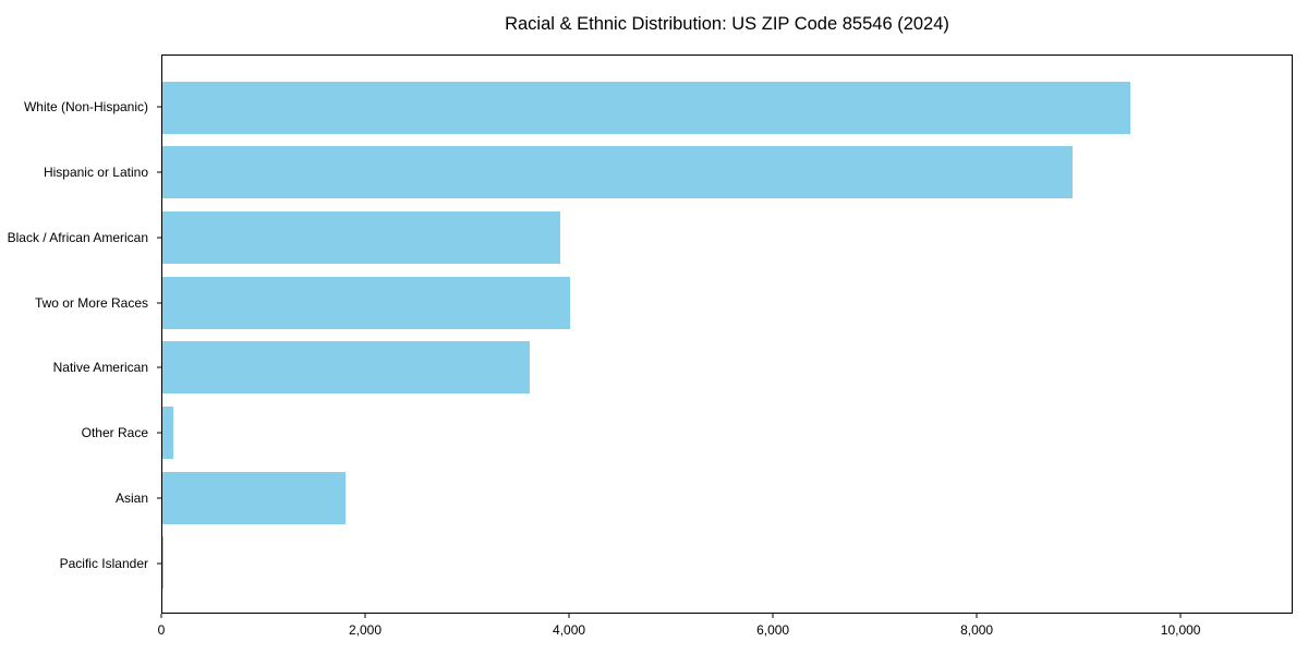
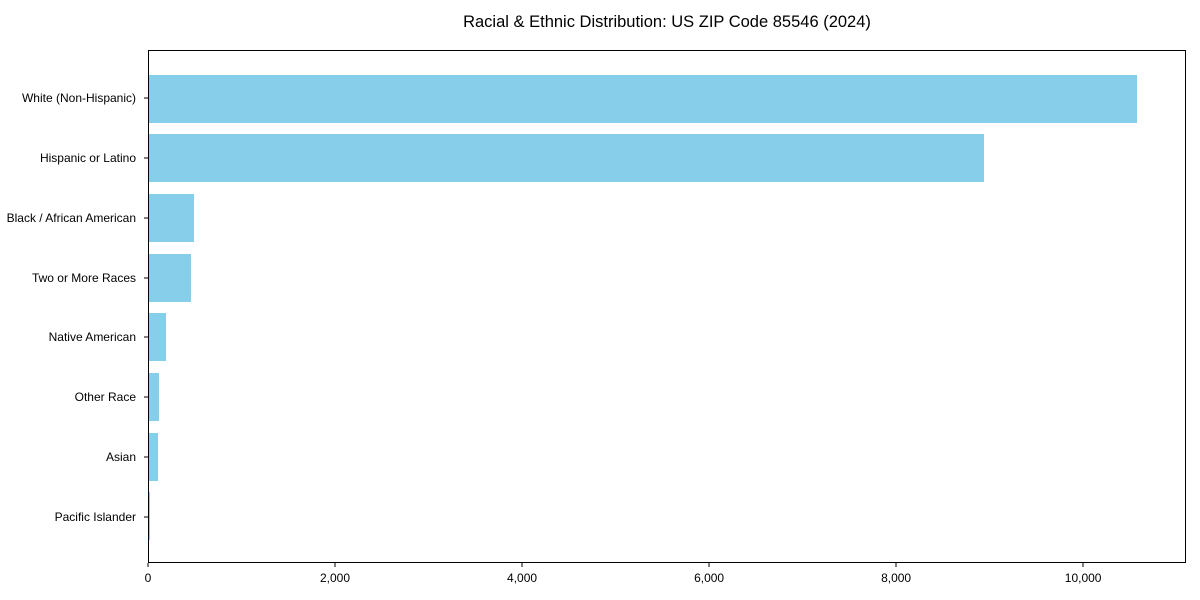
White (Non-Hispanic): 9500 -> 10600
Black / African American: 3900 -> 500
Two or More Races: 4000 -> 400
Native American: 3600 -> 200
Asian: 1800 -> 100
